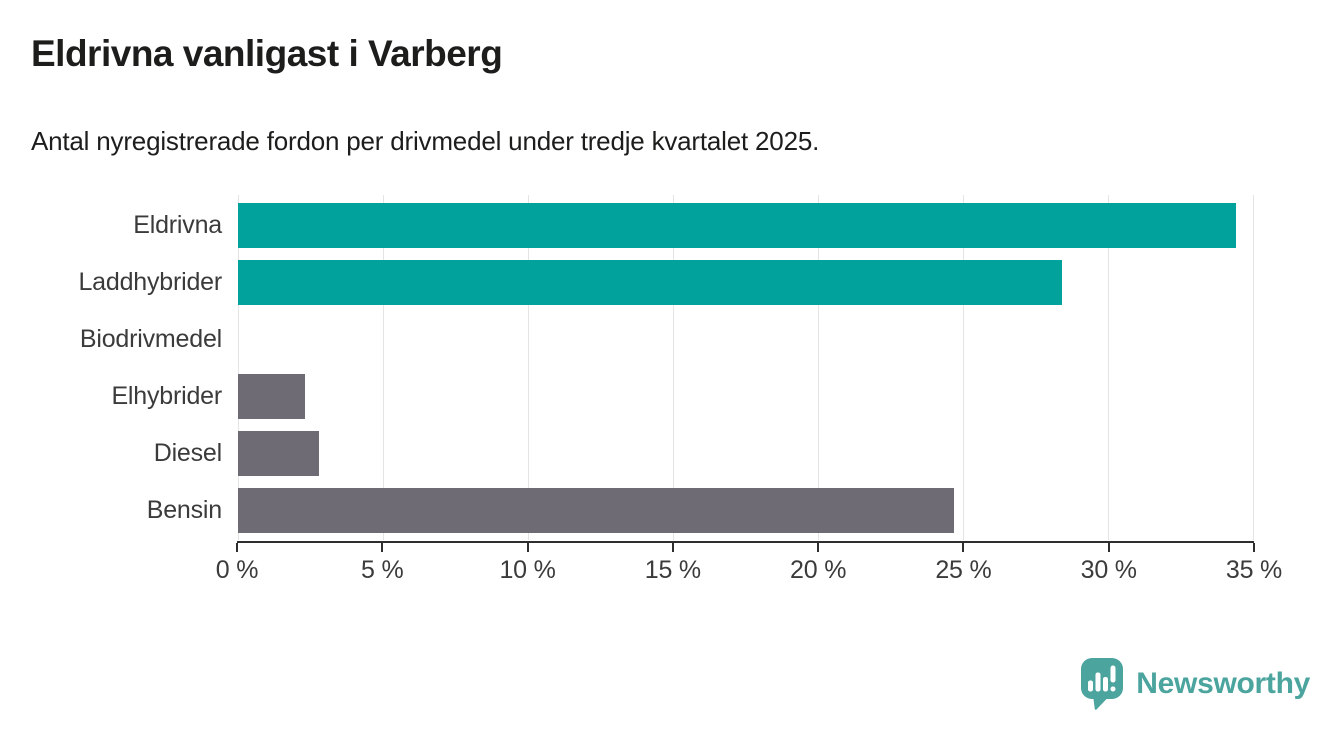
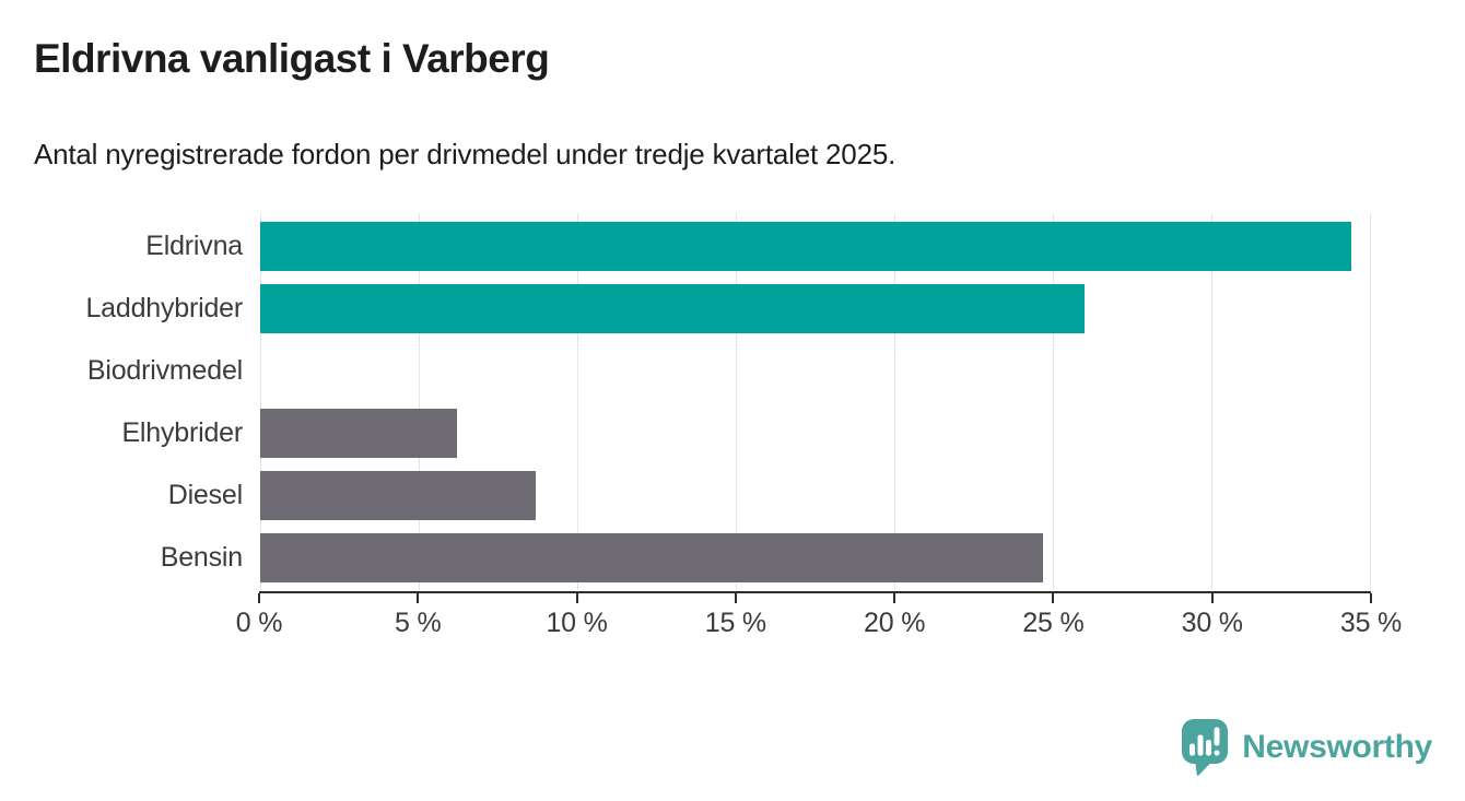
Laddhybrider: 28.4% -> 26.0%
Elhybrider: 2.3% -> 6.2%
Diesel: 2.8% -> 8.7%
